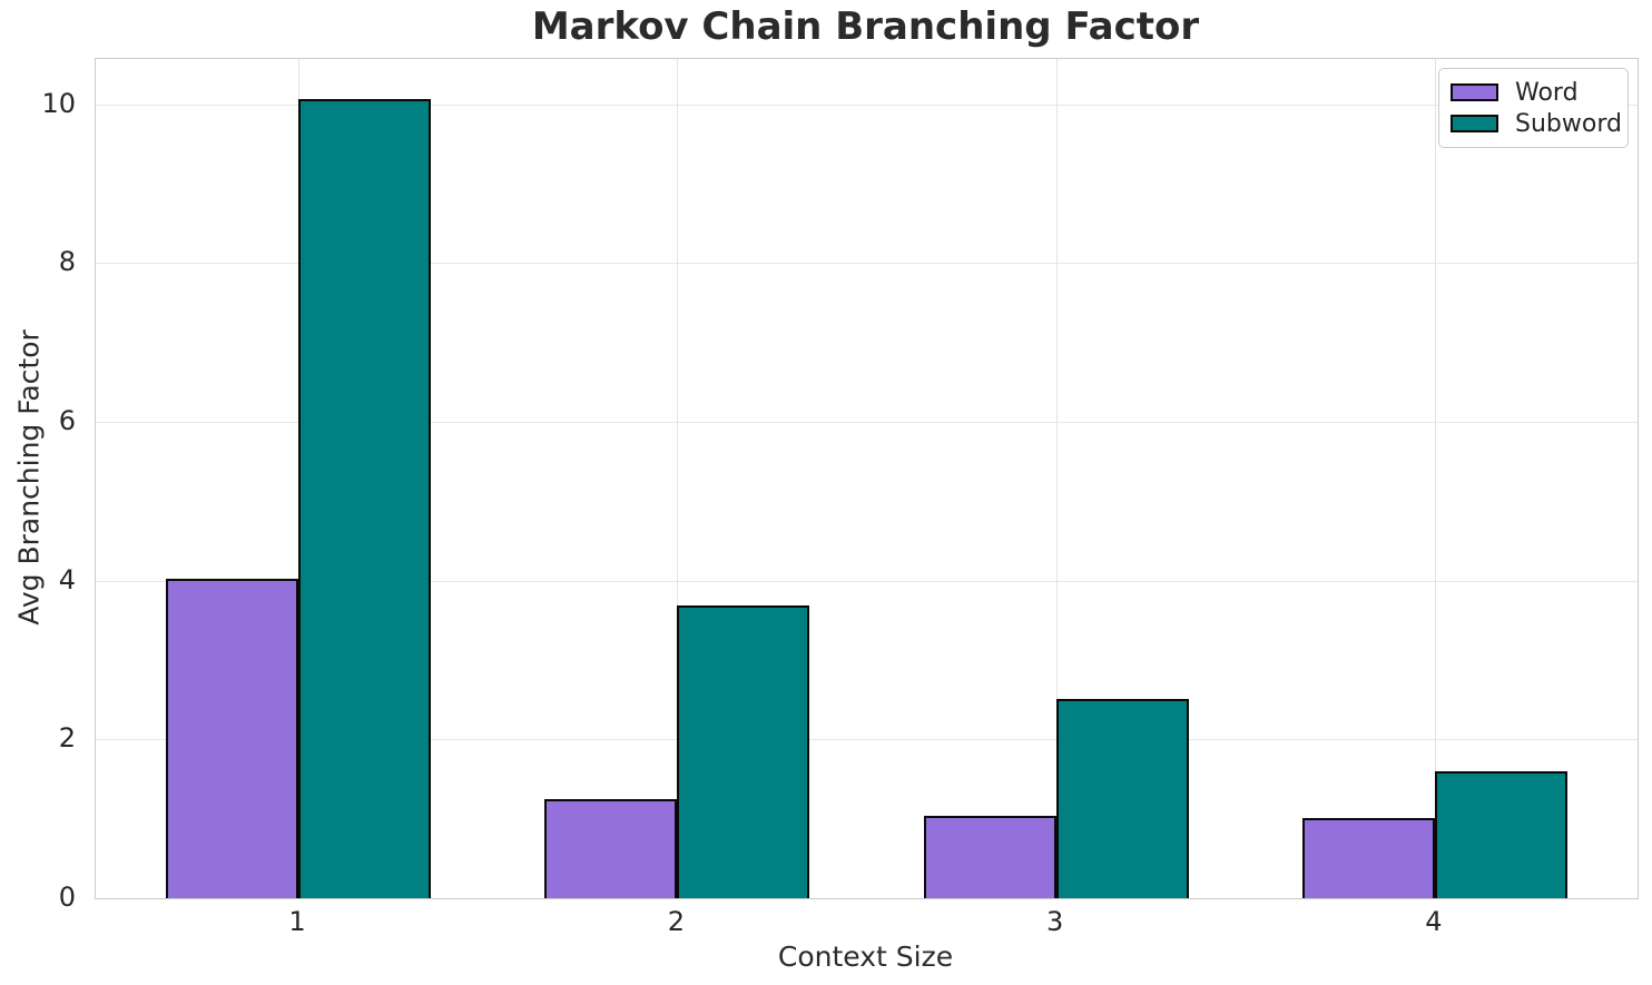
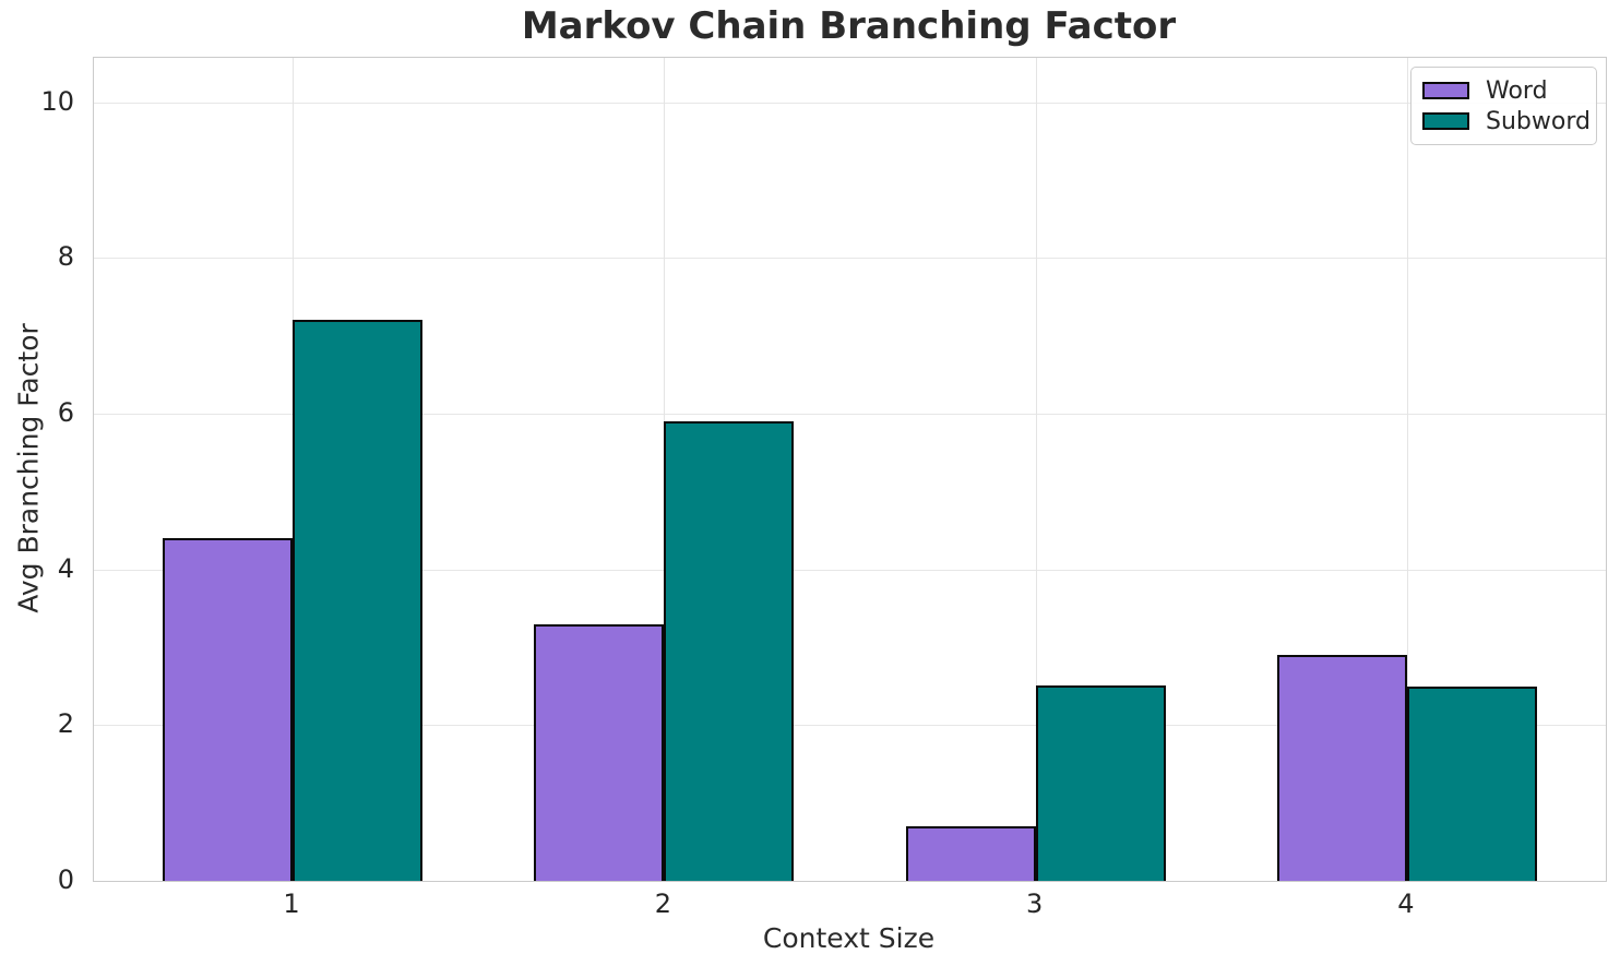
Word/1: 4.0 -> 4.4
Subword/1: 10.1 -> 7.2
Word/2: 1.2 -> 3.3
Subword/2: 3.7 -> 5.9
Word/3: 1.0 -> 0.7
Word/4: 1.0 -> 2.9
Subword/4: 1.6 -> 2.5
